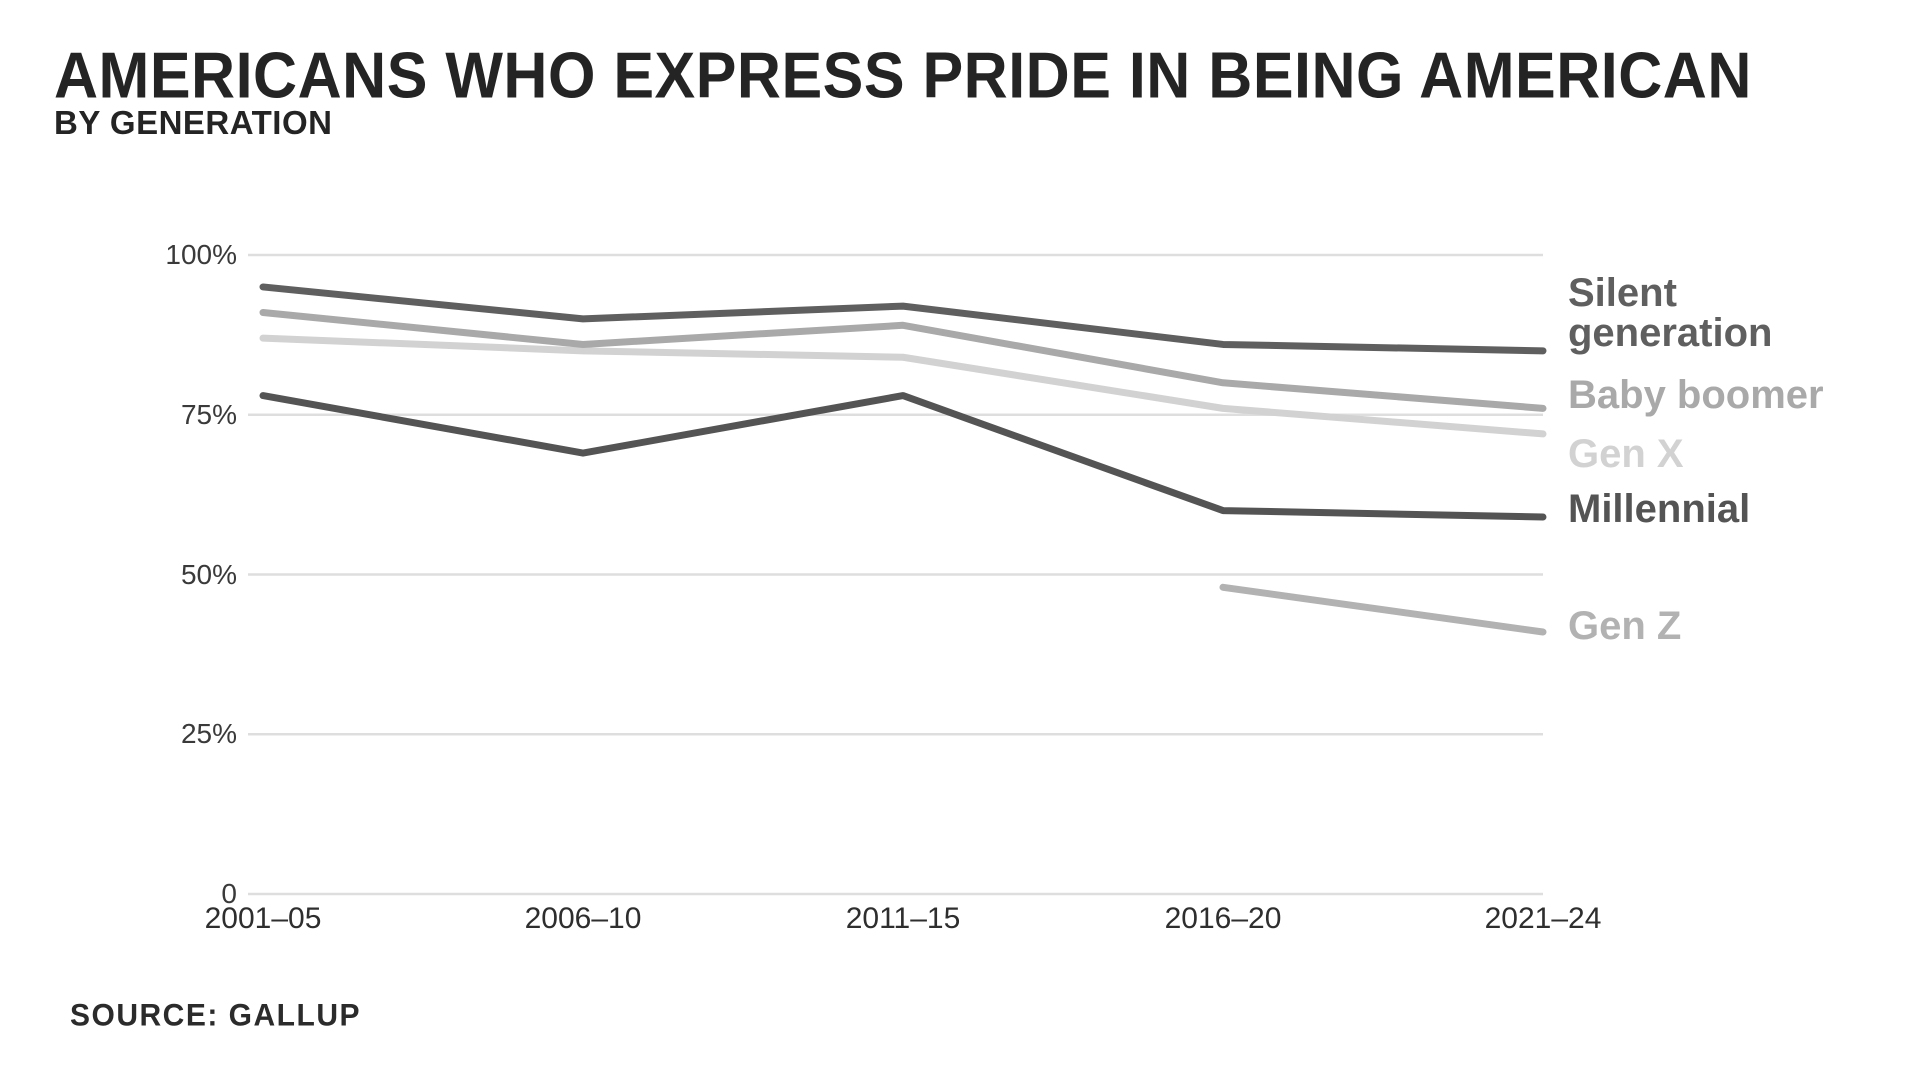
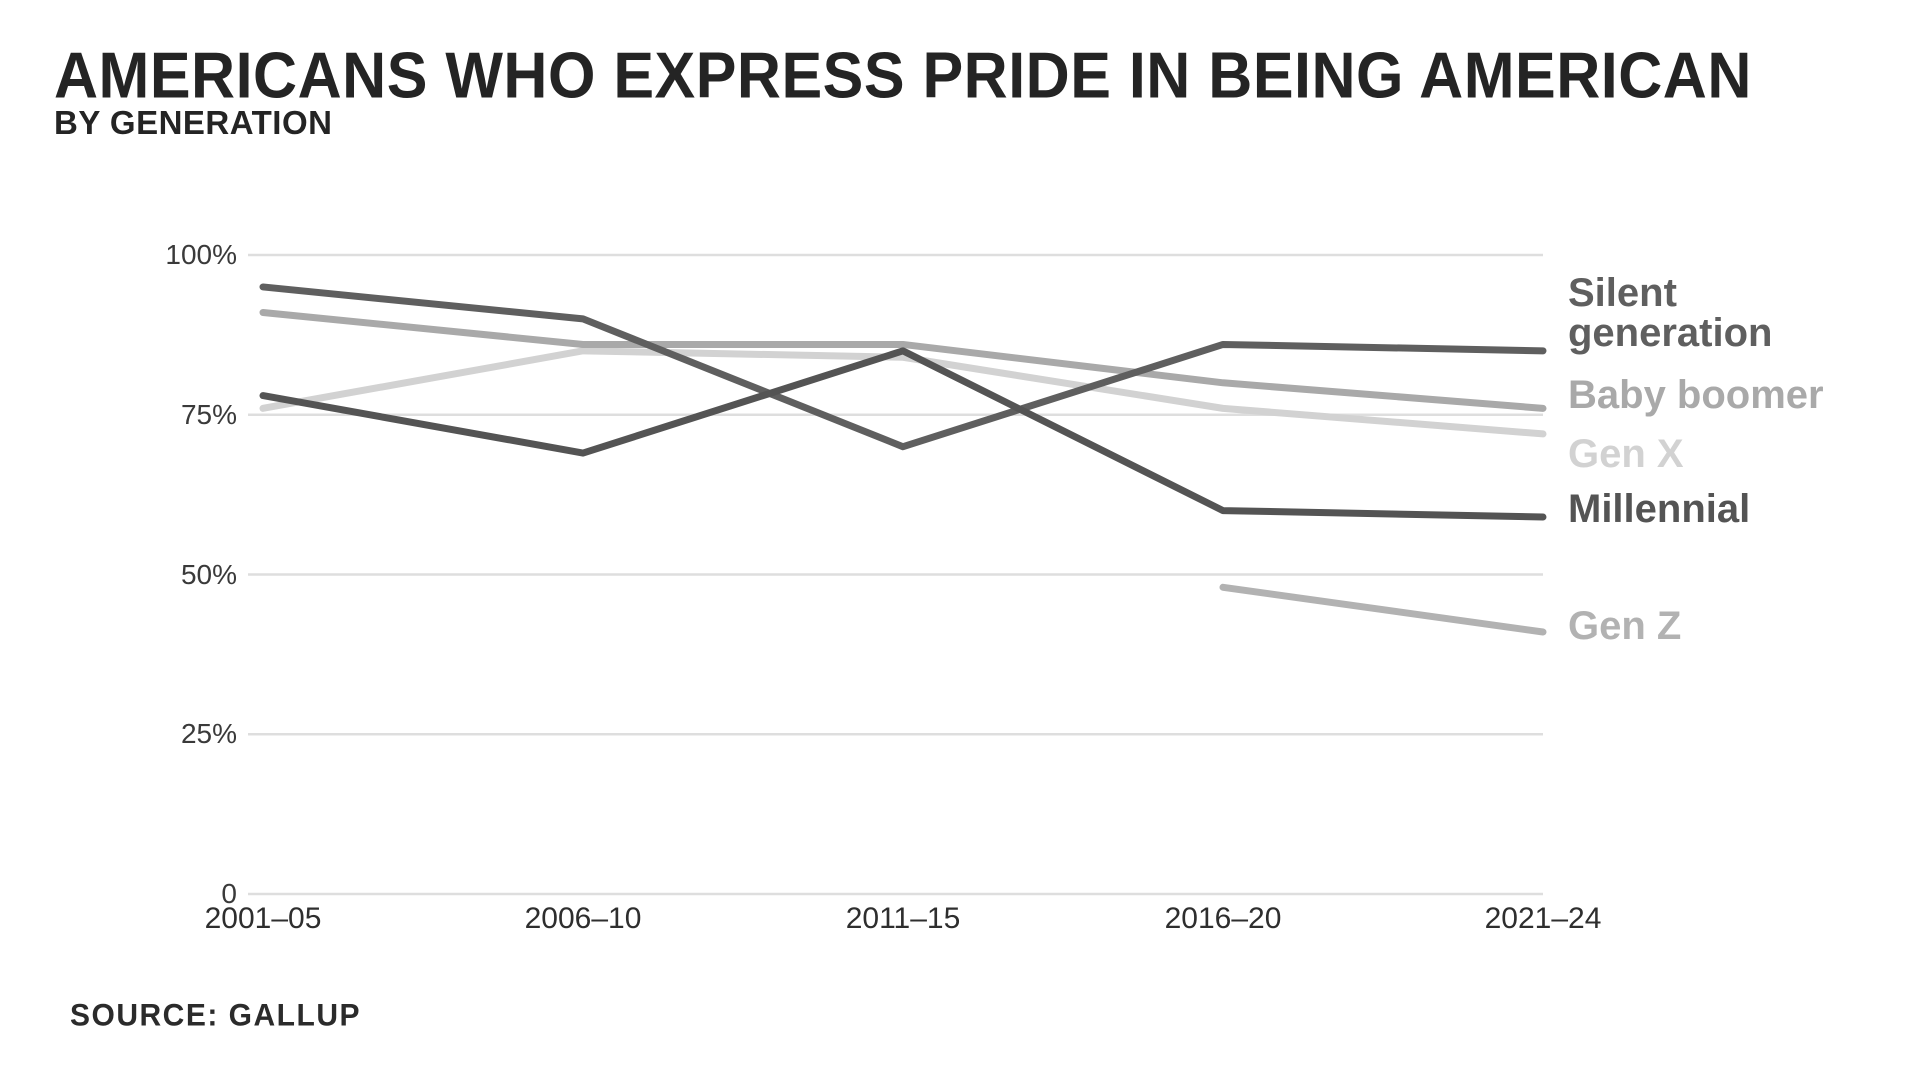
Gen X/2001–05: 87% -> 76%
Silent generation/2011–15: 92% -> 70%
Baby boomer/2011–15: 89% -> 86%
Millennial/2011–15: 78% -> 85%
